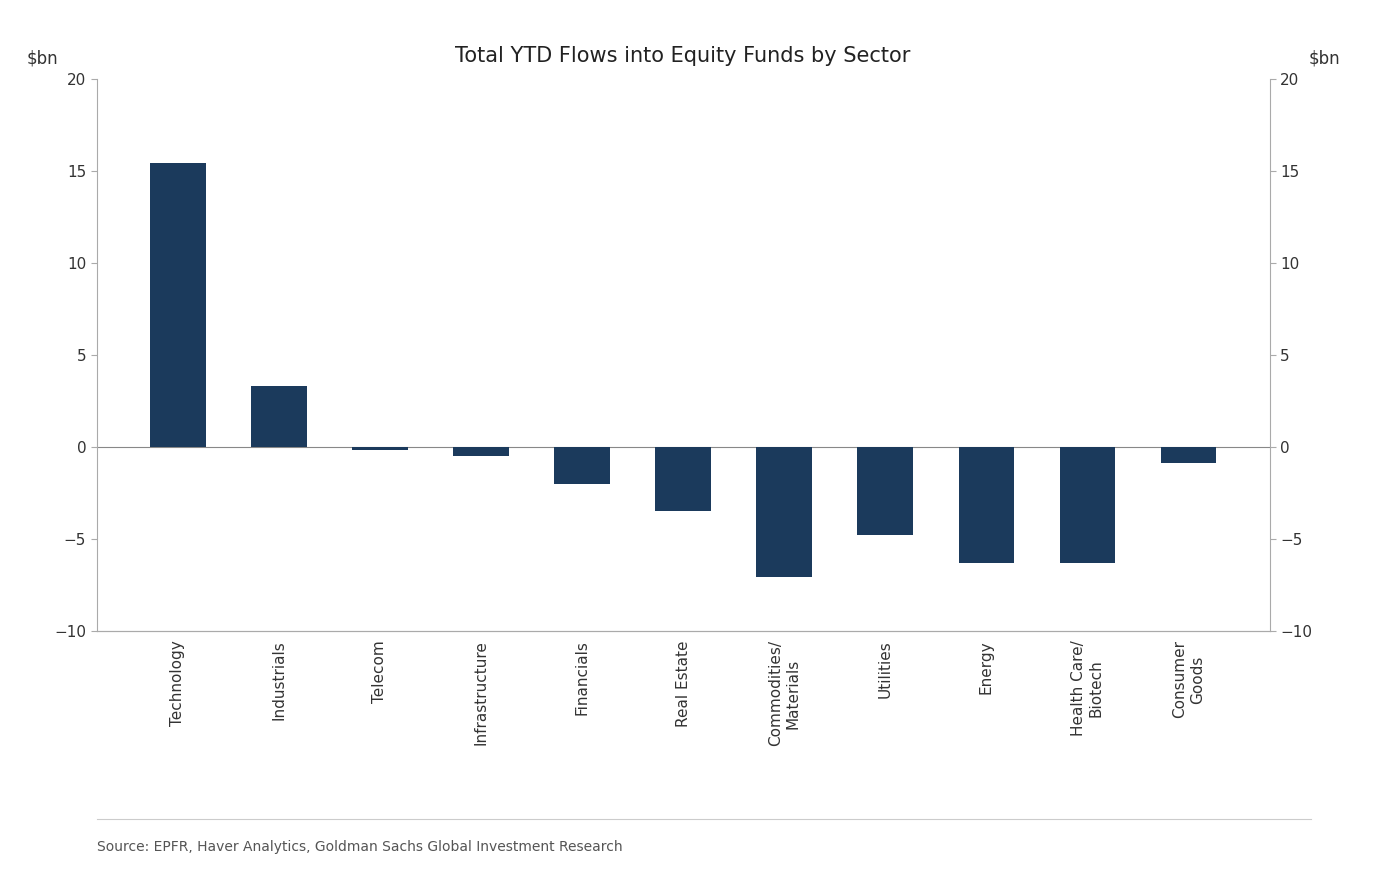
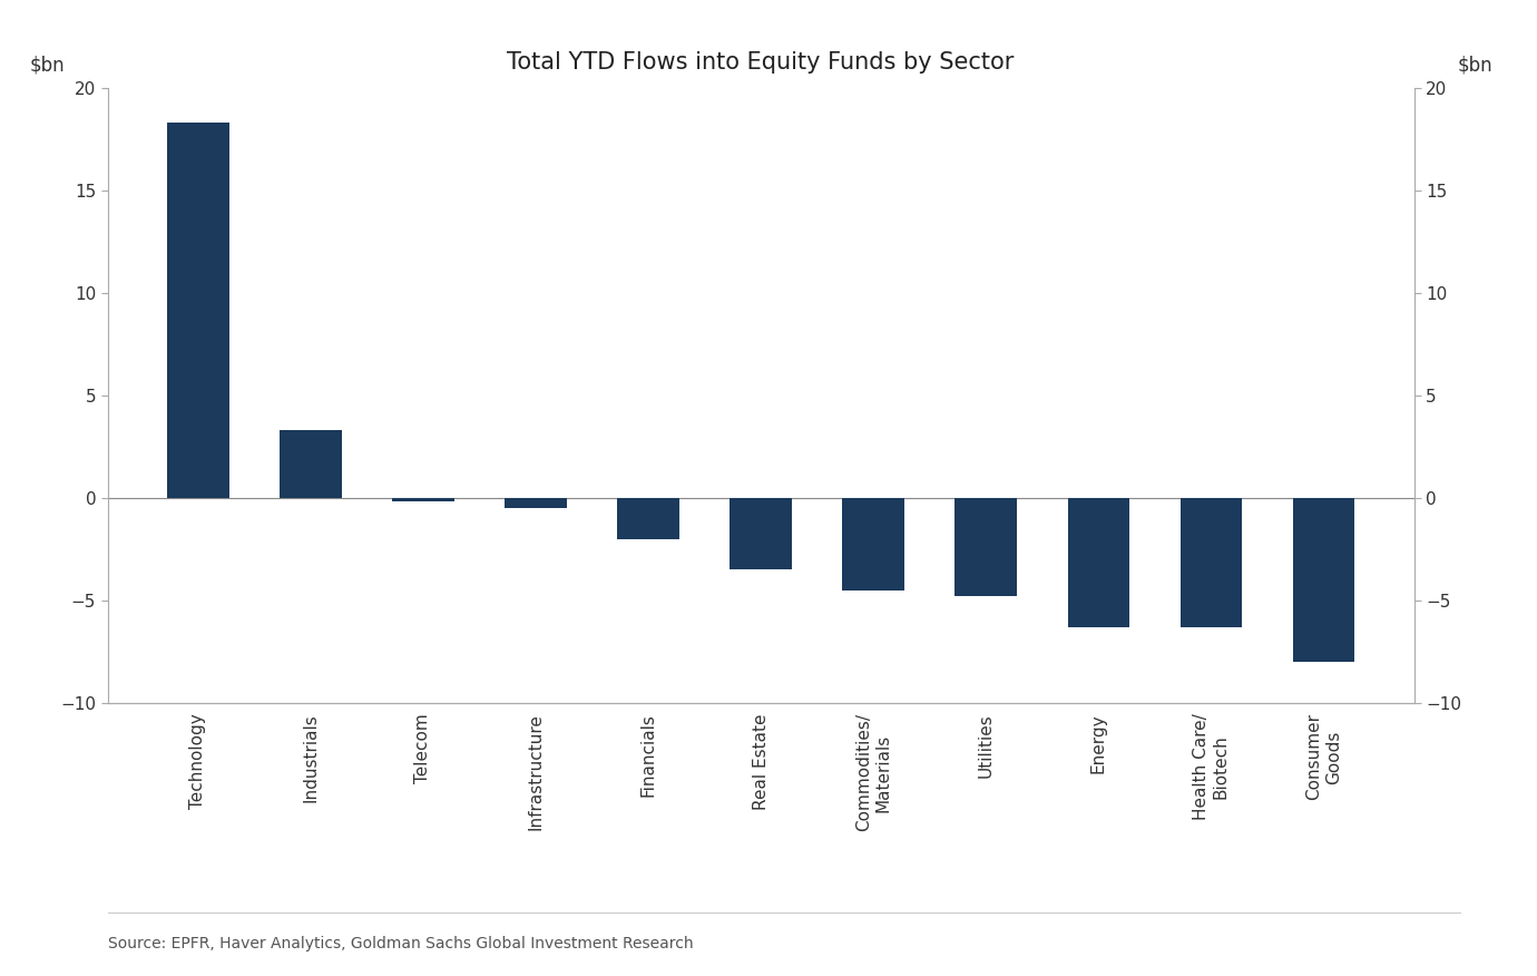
Technology: 15.4 -> 18.3
Commodities/ Materials: -7.1 -> -4.5
Consumer Goods: -0.9 -> -8.0
